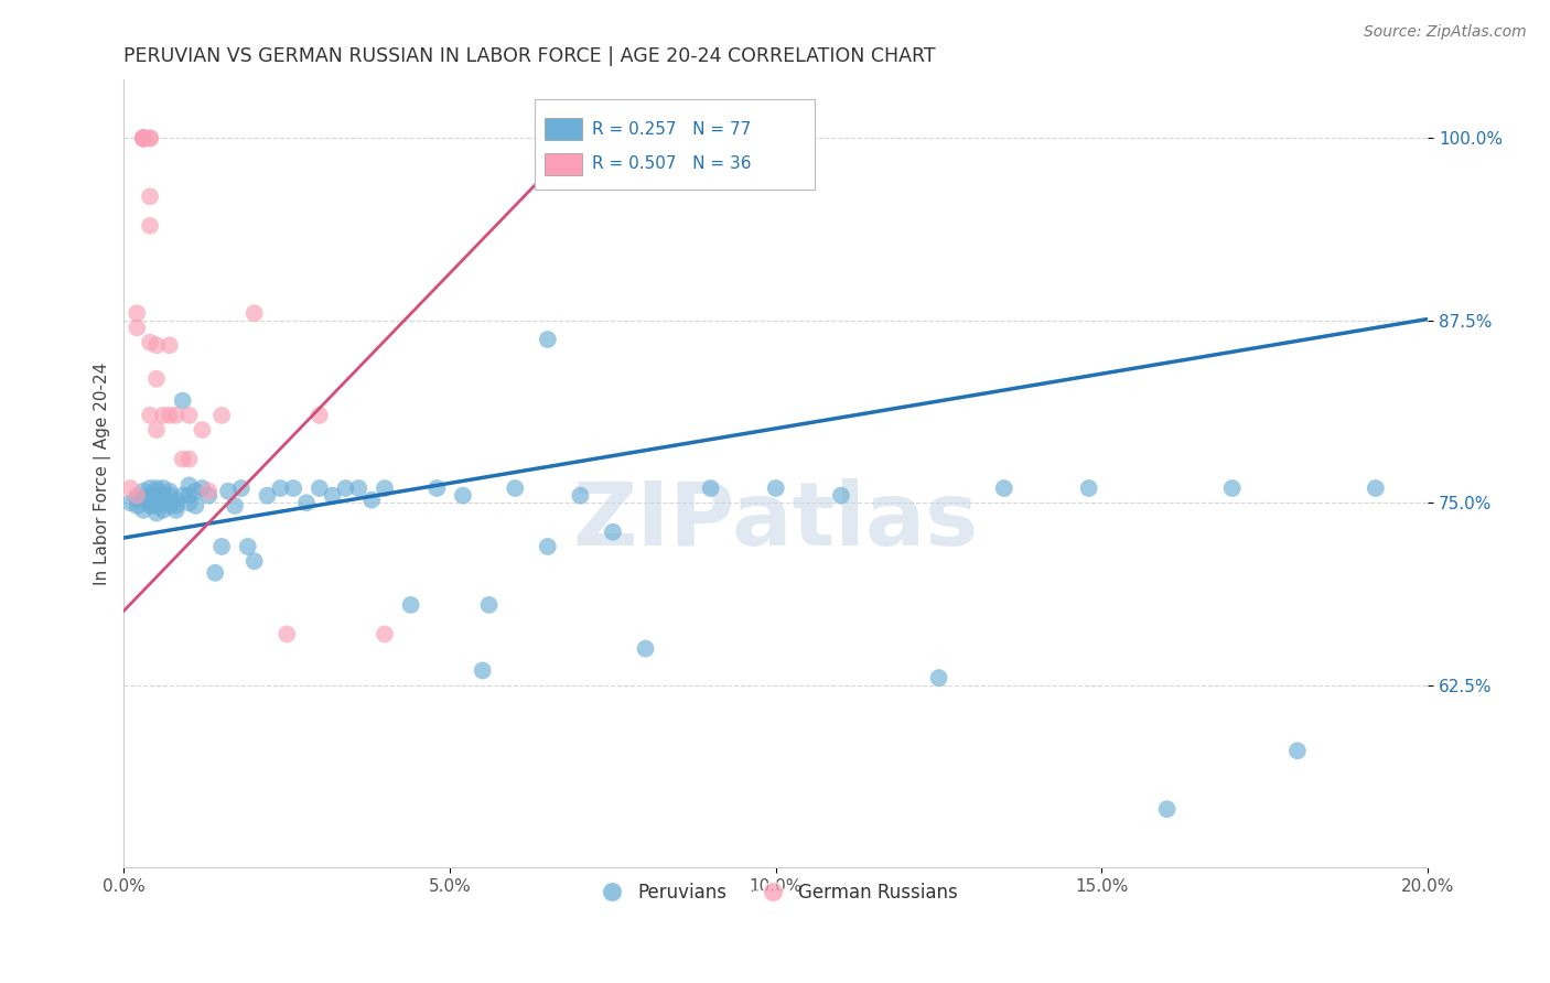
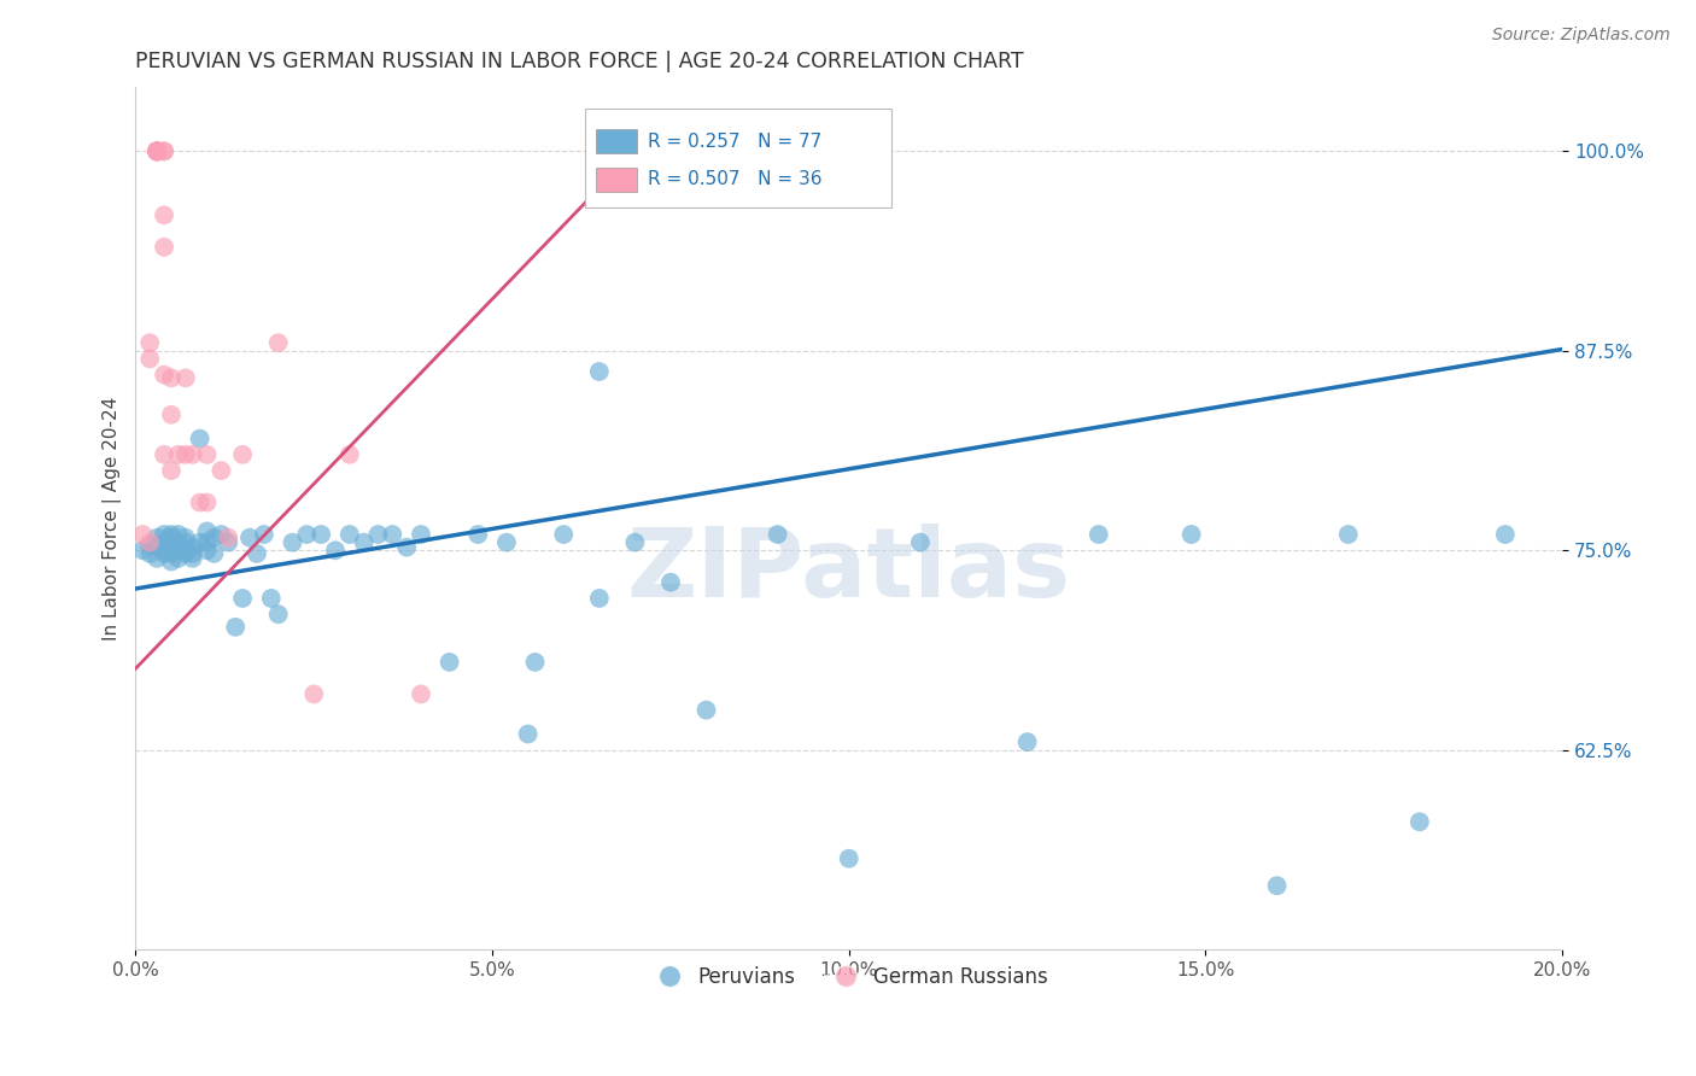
Peruvians/10.0%: 76.0% -> 55.7%
